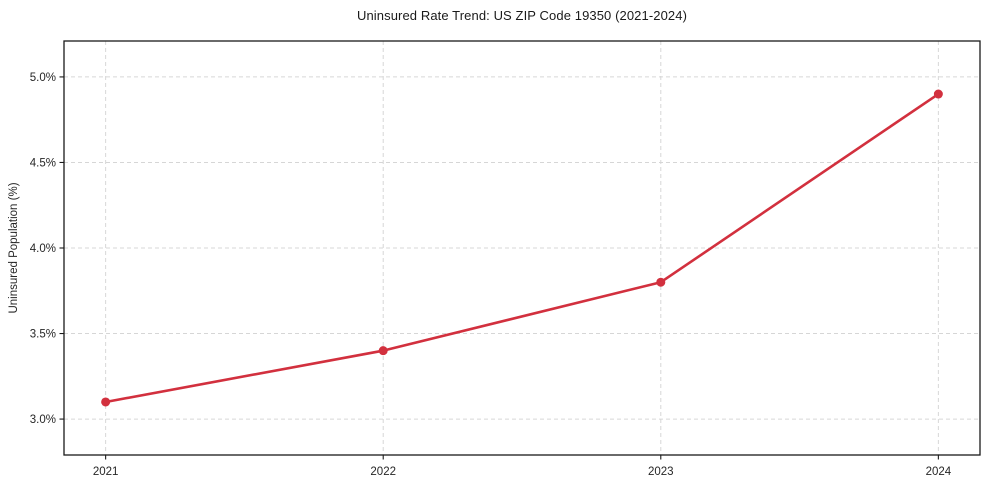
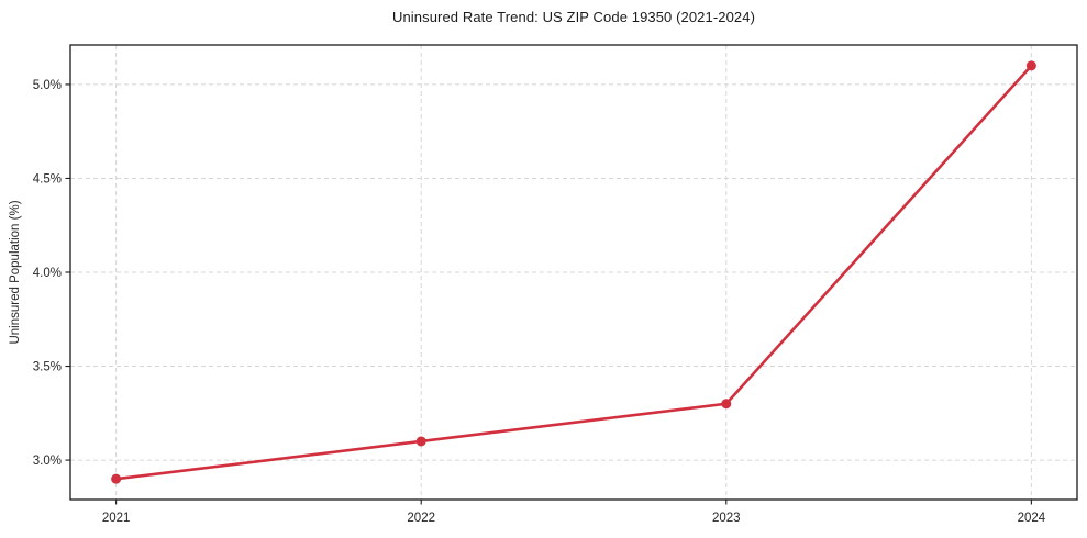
2021: 3.1% -> 2.9%
2022: 3.4% -> 3.1%
2023: 3.8% -> 3.3%
2024: 4.9% -> 5.1%
